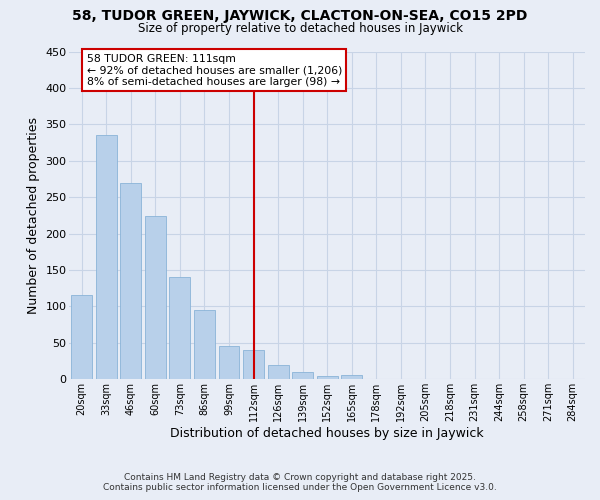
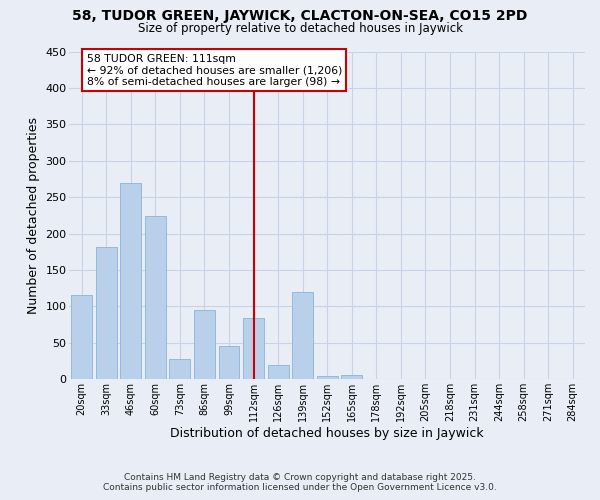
33sqm: 335 -> 182
73sqm: 141 -> 28
112sqm: 40 -> 84
139sqm: 10 -> 120
